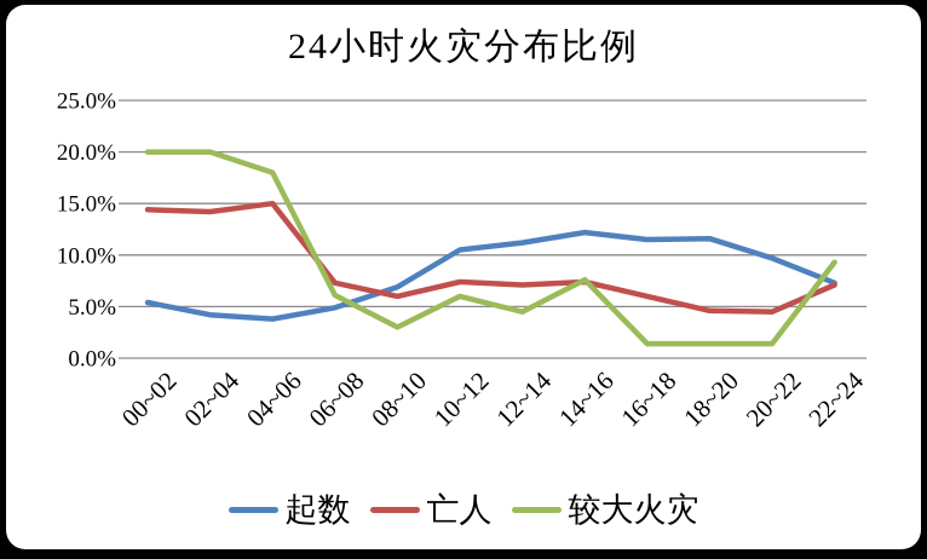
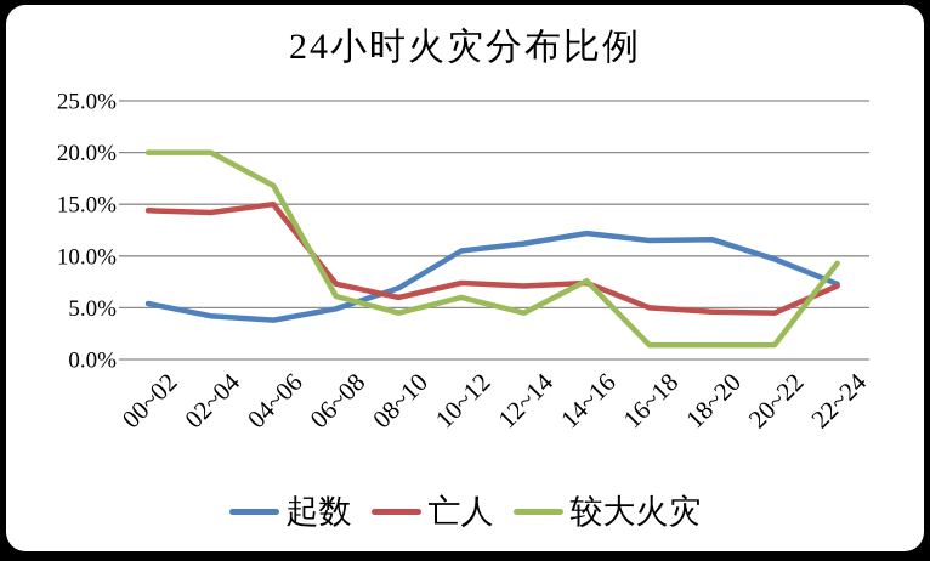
较大火灾/04~06: 18% -> 17%
较大火灾/08~10: 3% -> 4%
亡人/16~18: 6% -> 5%
